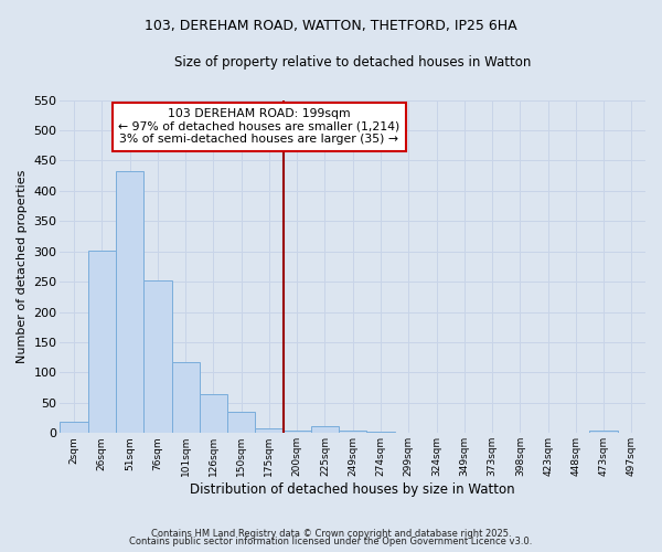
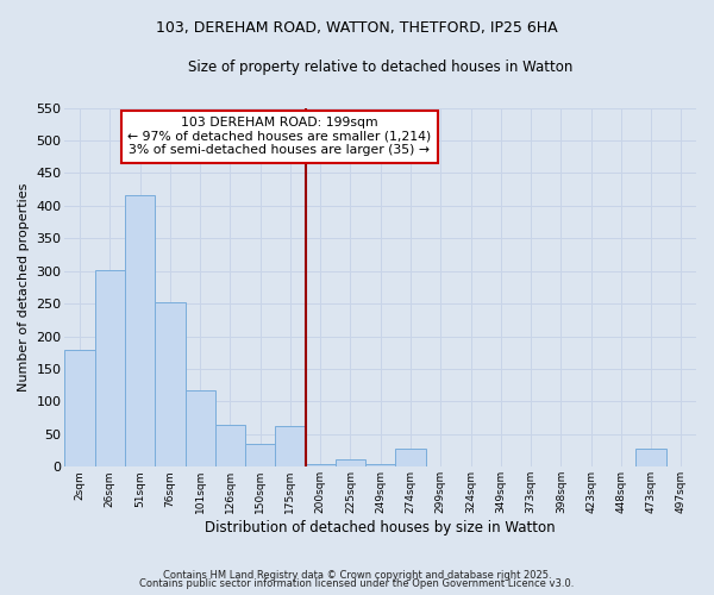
2sqm: 18 -> 180
51sqm: 433 -> 416
175sqm: 8 -> 62
274sqm: 2 -> 28
473sqm: 5 -> 28
